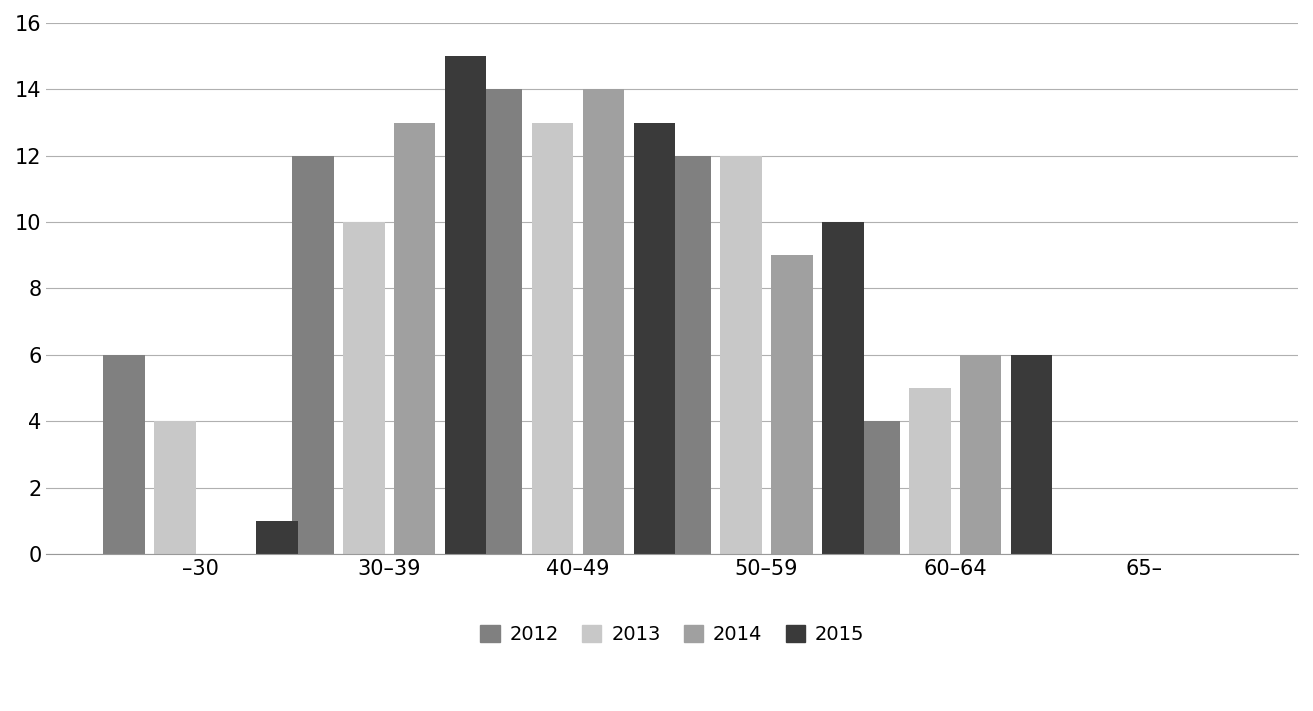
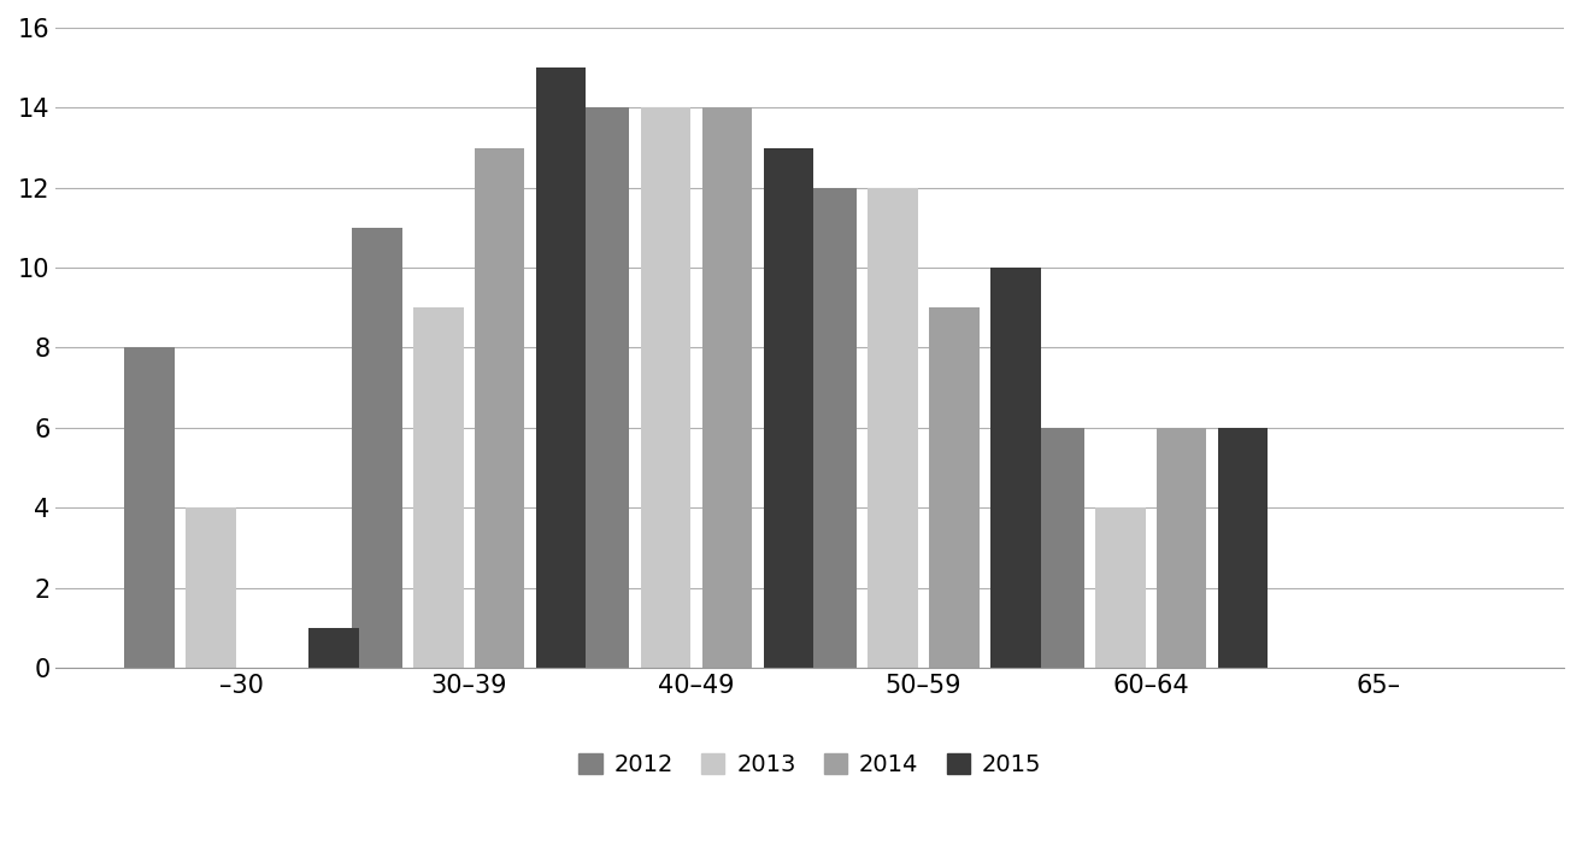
2012/–30: 6 -> 8
2012/30–39: 12 -> 11
2013/30–39: 10 -> 9
2013/40–49: 13 -> 14
2012/60–64: 4 -> 6
2013/60–64: 5 -> 4
